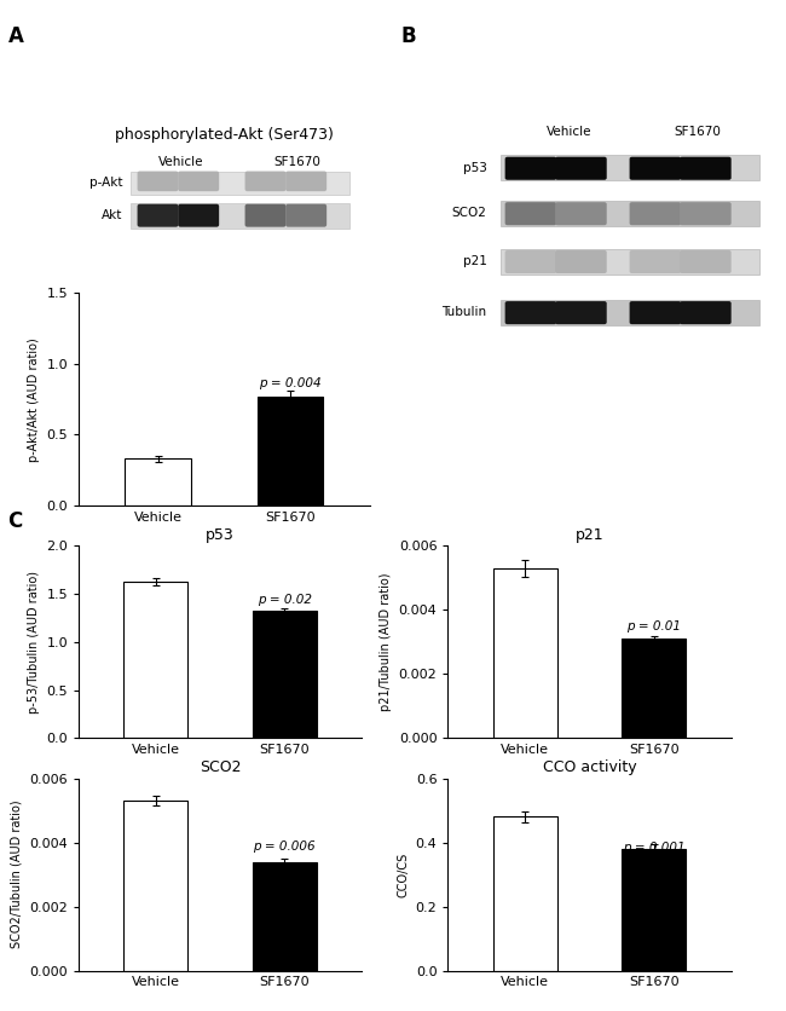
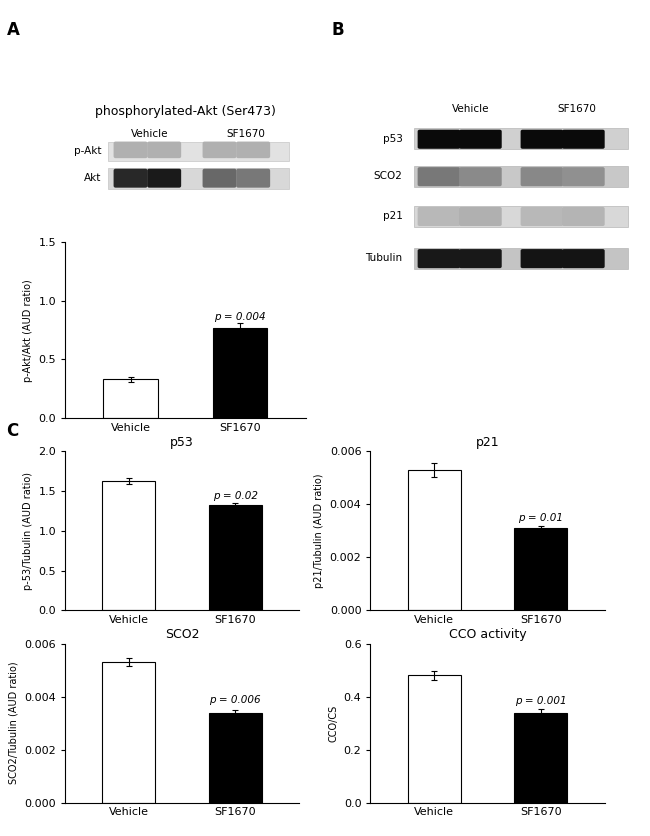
CCO activity/SF1670: 0.38 -> 0.34
